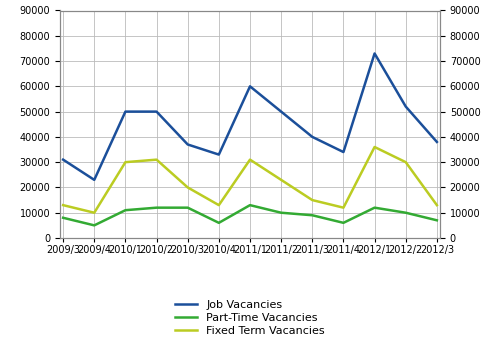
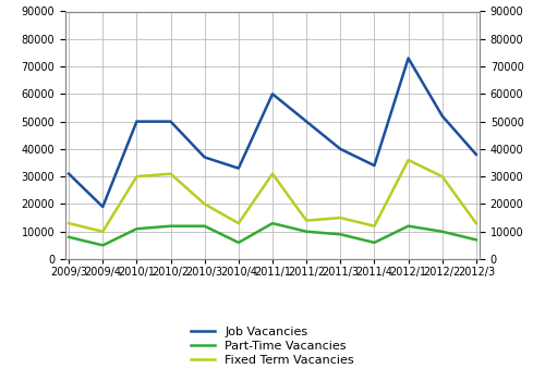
Job Vacancies/2009/4: 23000 -> 19000
Fixed Term Vacancies/2011/2: 23000 -> 14000
